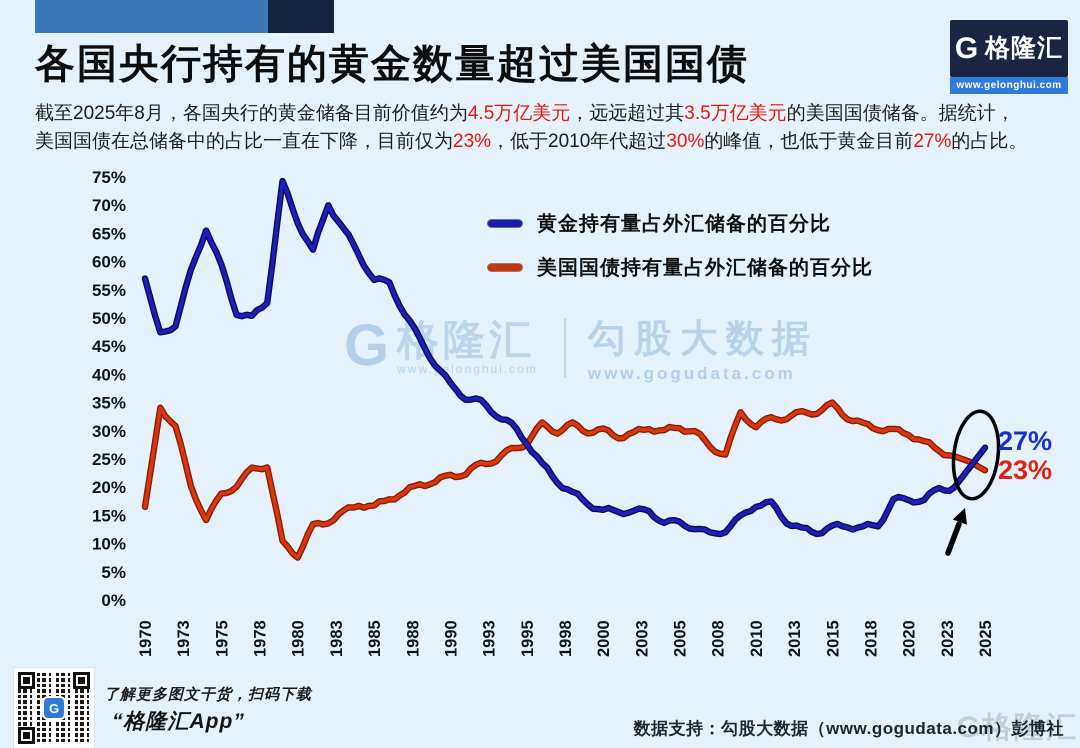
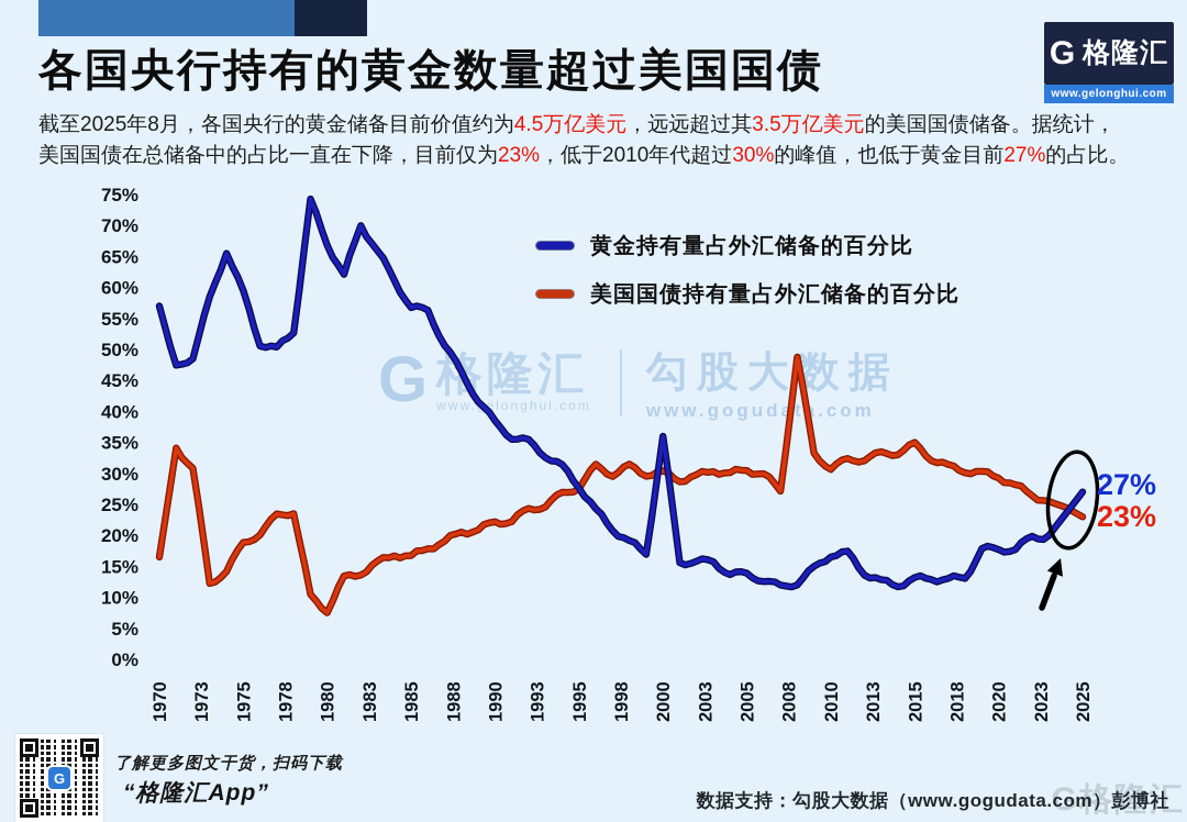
美国国债持有量占外汇储备的百分比/1973: 20% -> 12%
黄金持有量占外汇储备的百分比/2000: 16% -> 36%
美国国债持有量占外汇储备的百分比/2008: 26% -> 49%
